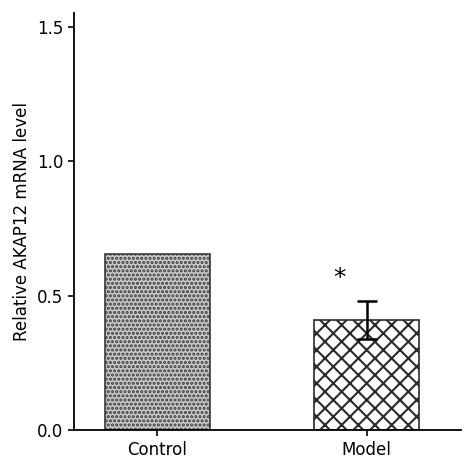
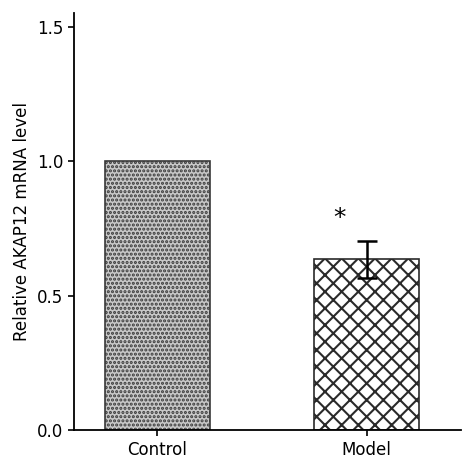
Control: 0.655 -> 1.000
Model: 0.410 -> 0.635
